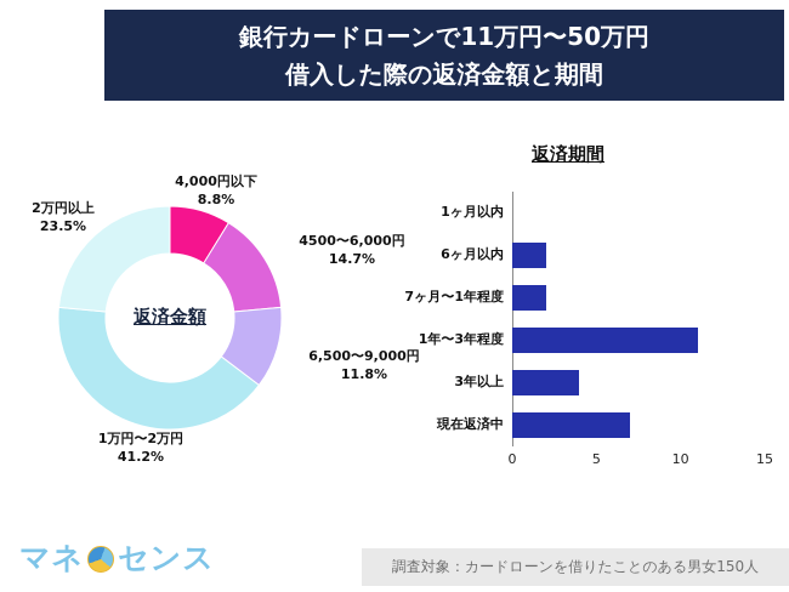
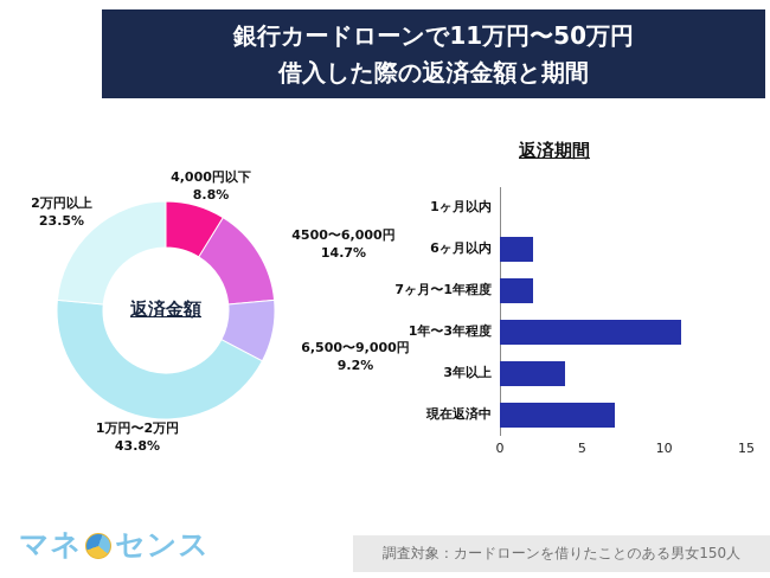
返済金額/6,500〜9,000円: 11.8% -> 9.2%
返済金額/1万円〜2万円: 41.2% -> 43.8%
